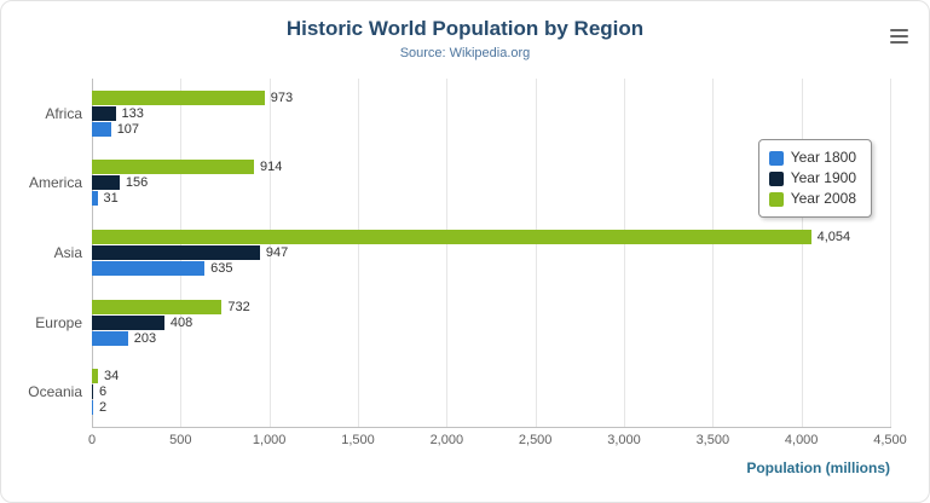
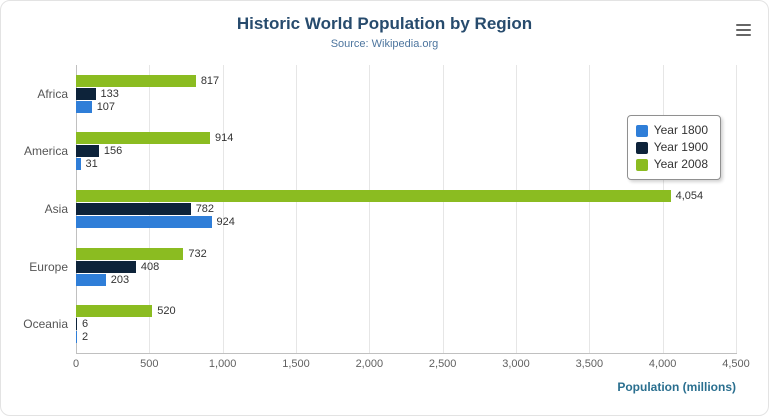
Year 2008/Africa: 973 -> 817
Year 1800/Asia: 635 -> 924
Year 1900/Asia: 947 -> 782
Year 2008/Oceania: 34 -> 520
